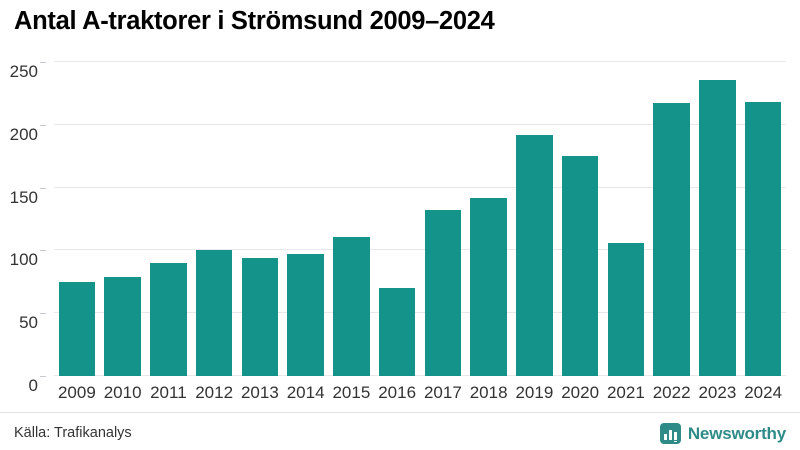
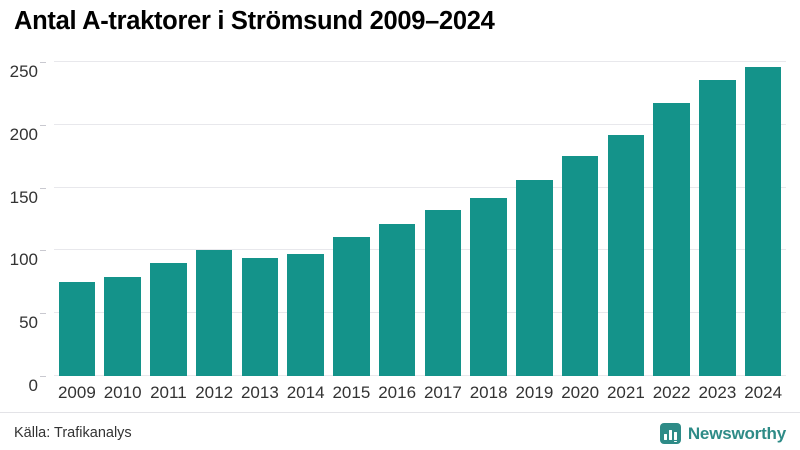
2016: 70 -> 121
2019: 192 -> 156
2021: 106 -> 192
2024: 218 -> 246
